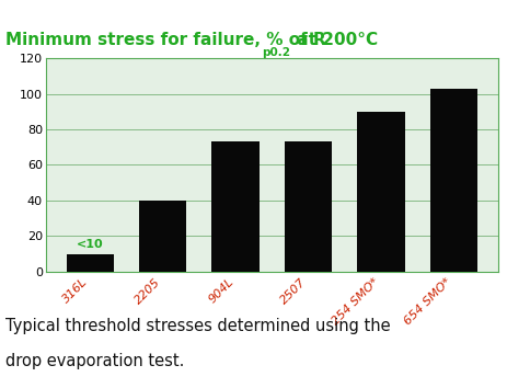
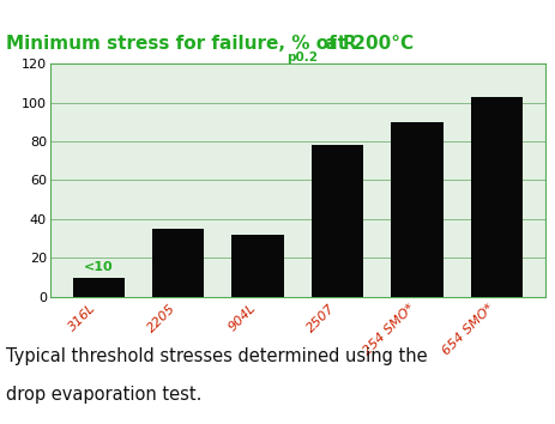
2205: 40 -> 35
904L: 73 -> 32
2507: 73 -> 78
